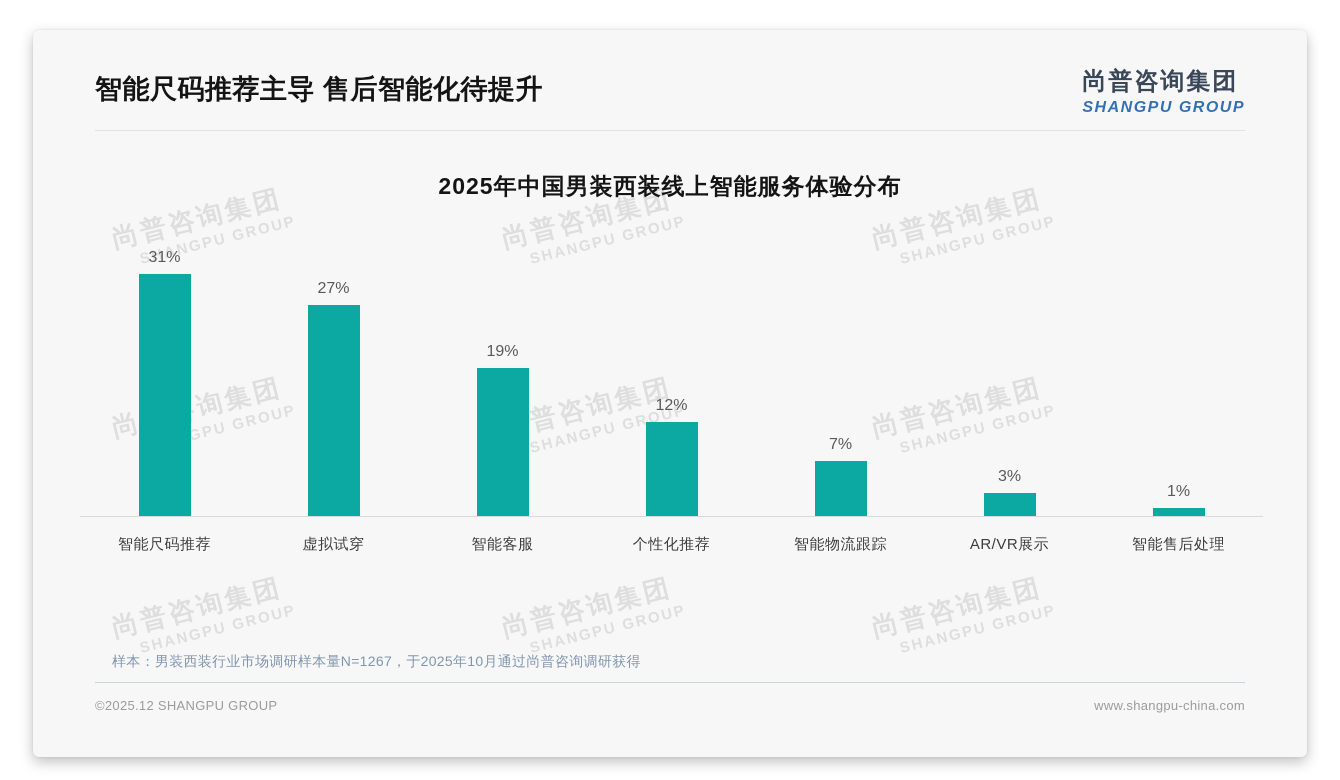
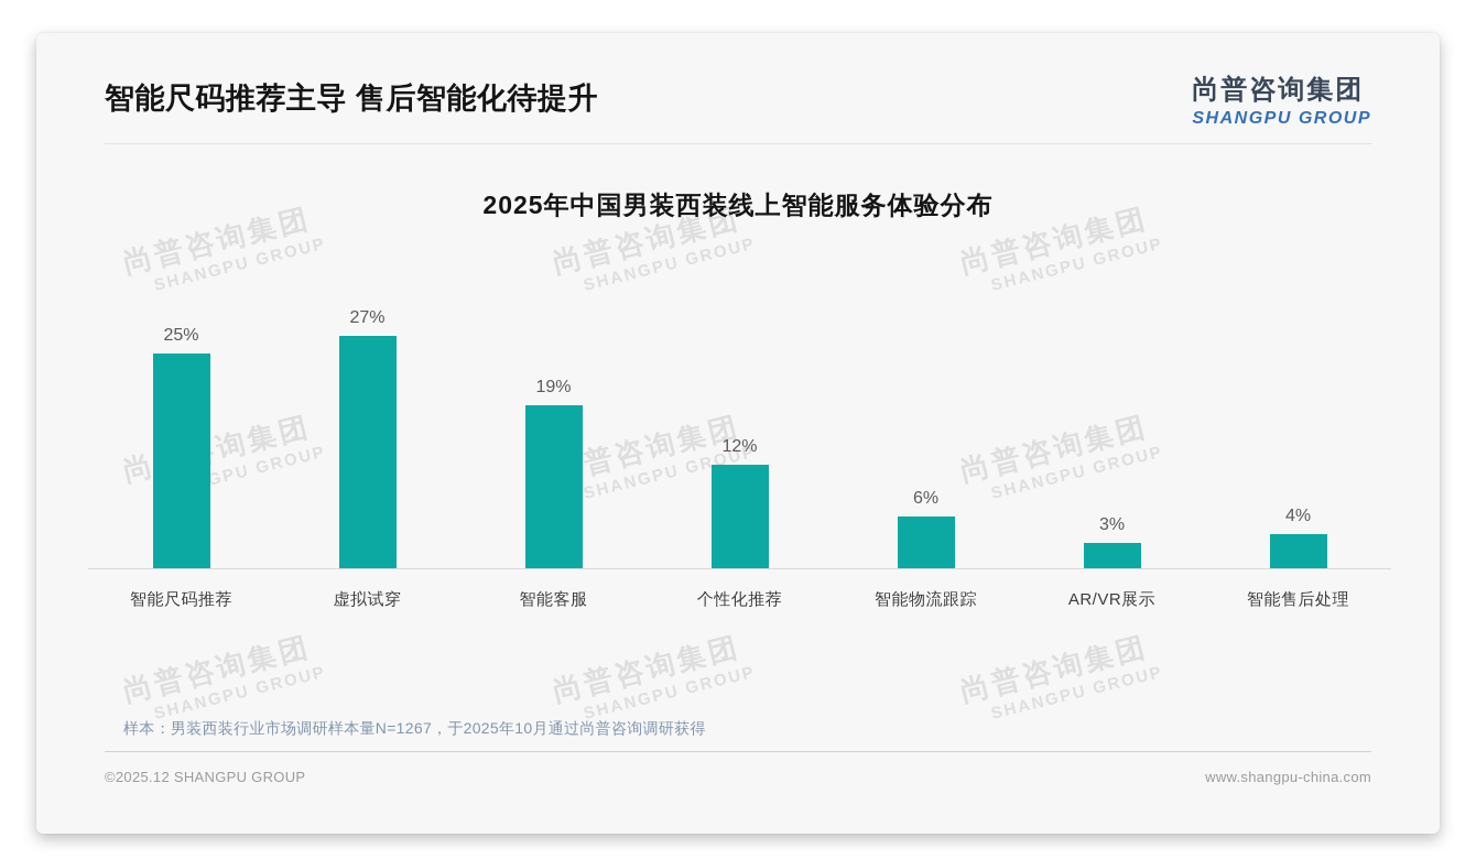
智能尺码推荐: 31% -> 25%
智能物流跟踪: 7% -> 6%
智能售后处理: 1% -> 4%
